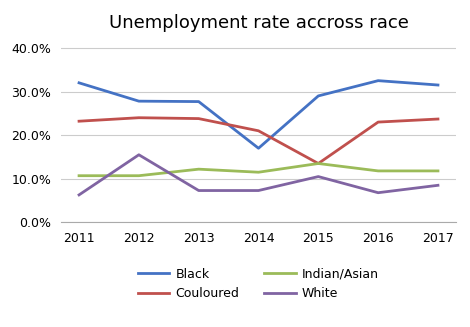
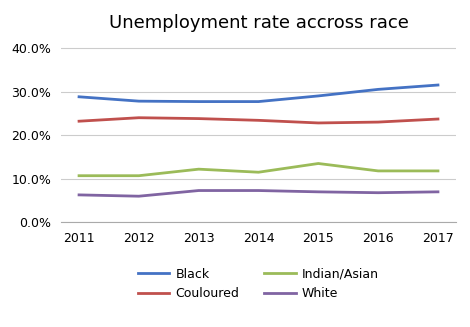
Black/2011: 32.0% -> 28.8%
White/2012: 15.5% -> 6.0%
Black/2014: 17.0% -> 27.7%
Couloured/2014: 21.0% -> 23.4%
Couloured/2015: 13.5% -> 22.8%
White/2015: 10.5% -> 7.0%
Black/2016: 32.5% -> 30.5%
White/2017: 8.5% -> 7.0%
